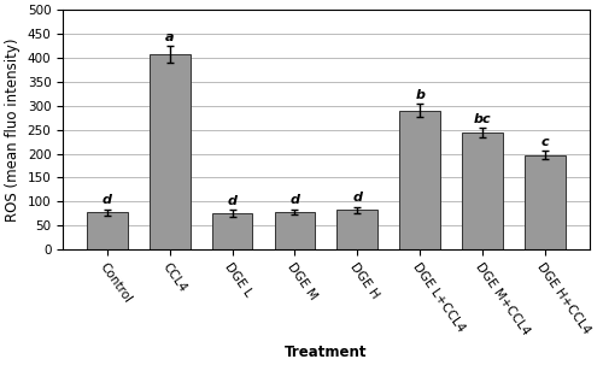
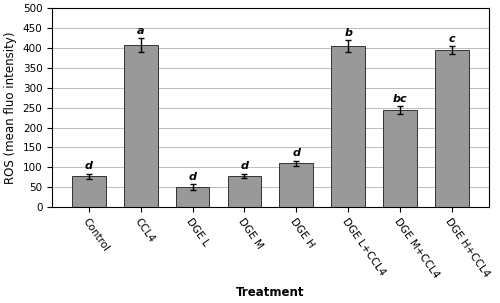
DGE L: 76 -> 50
DGE H: 82 -> 110
DGE L+CCL4: 290 -> 405
DGE H+CCL4: 197 -> 395
